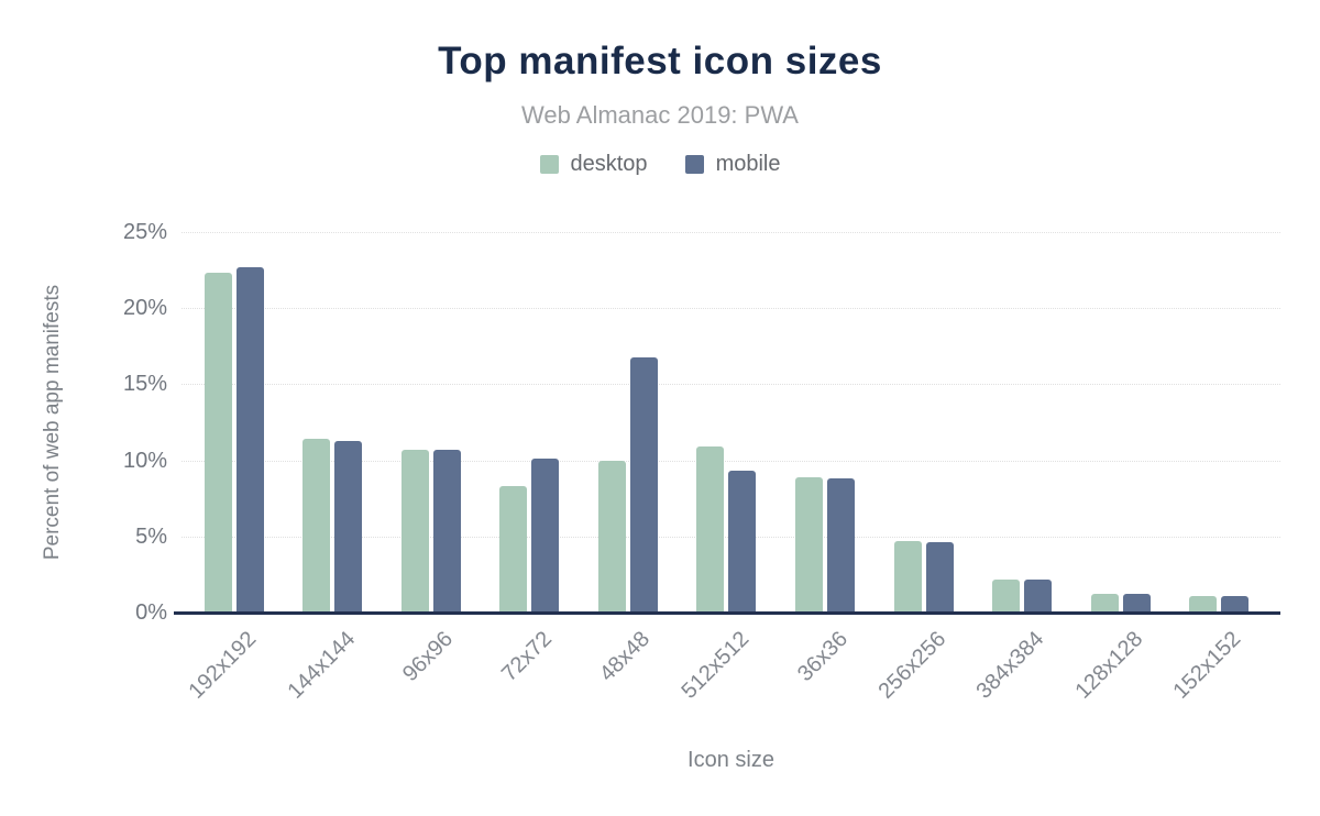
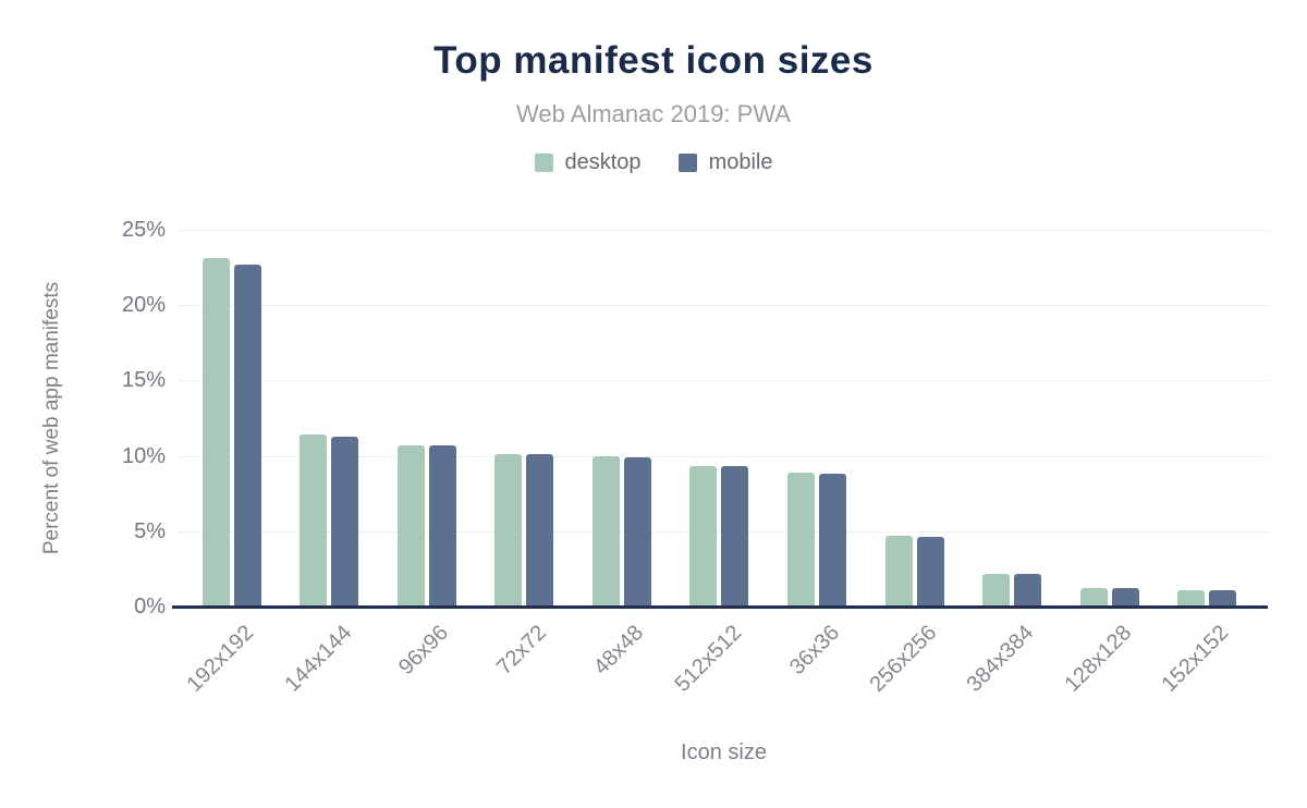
desktop/192x192: 22.3% -> 23.1%
desktop/72x72: 8.3% -> 10.1%
mobile/48x48: 16.8% -> 9.9%
desktop/512x512: 10.9% -> 9.3%
